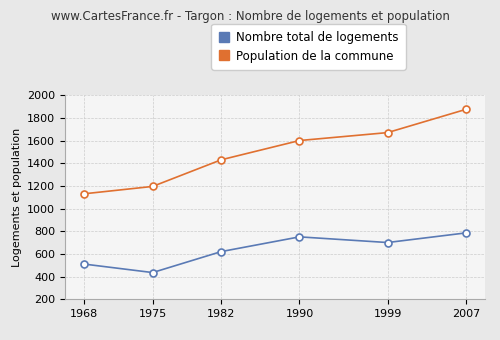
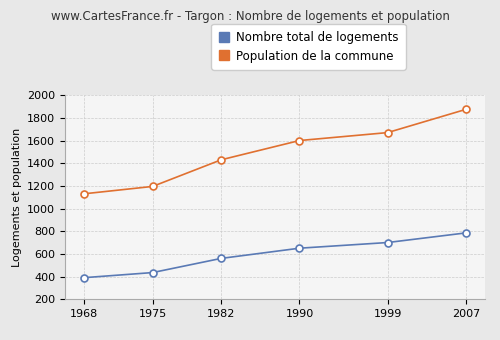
Nombre total de logements/1968: 510 -> 390
Nombre total de logements/1982: 620 -> 560
Nombre total de logements/1990: 750 -> 650
